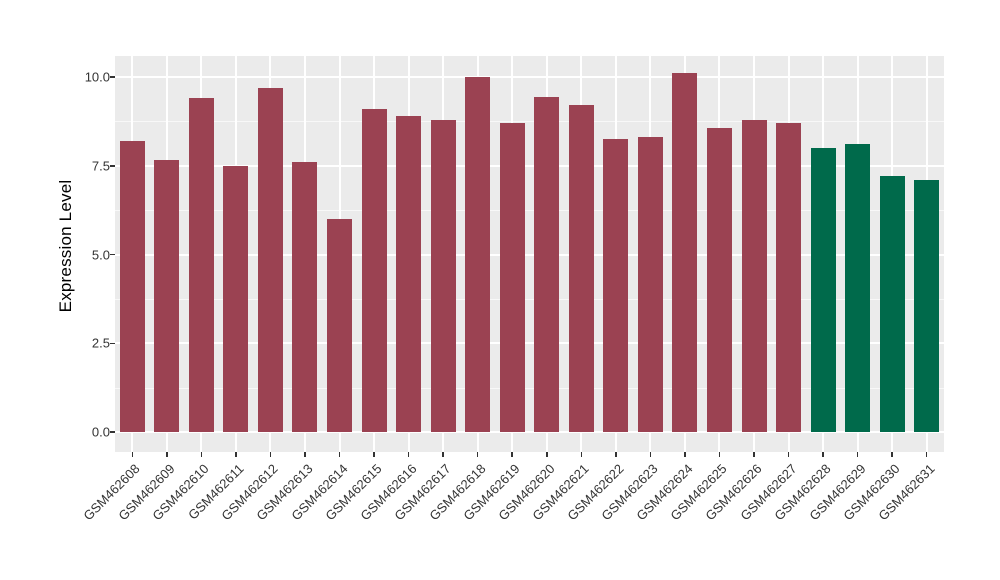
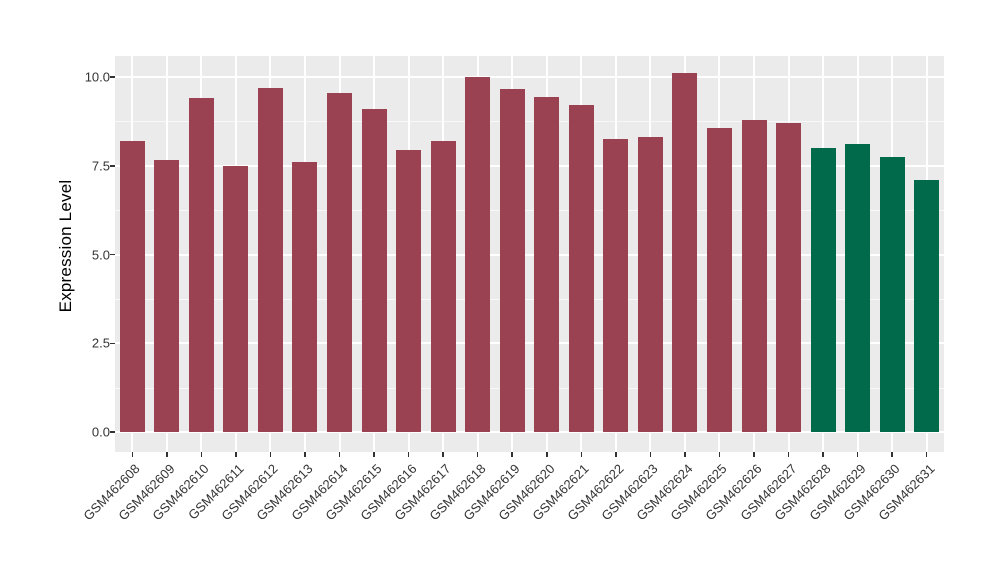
GSM462614: 6.0 -> 9.6
GSM462616: 8.9 -> 8.0
GSM462617: 8.8 -> 8.2
GSM462619: 8.7 -> 9.7
GSM462630: 7.2 -> 7.8
